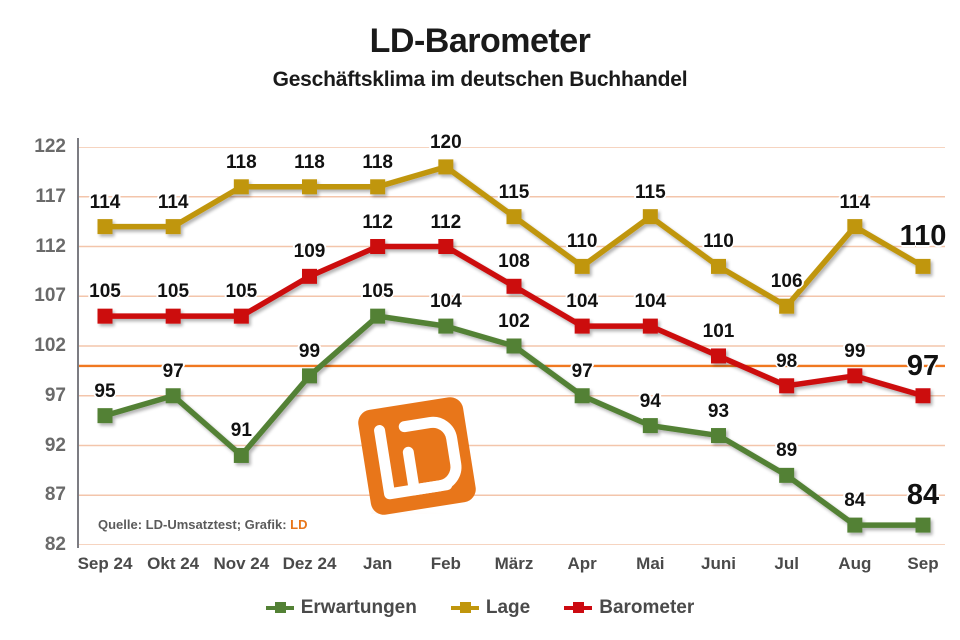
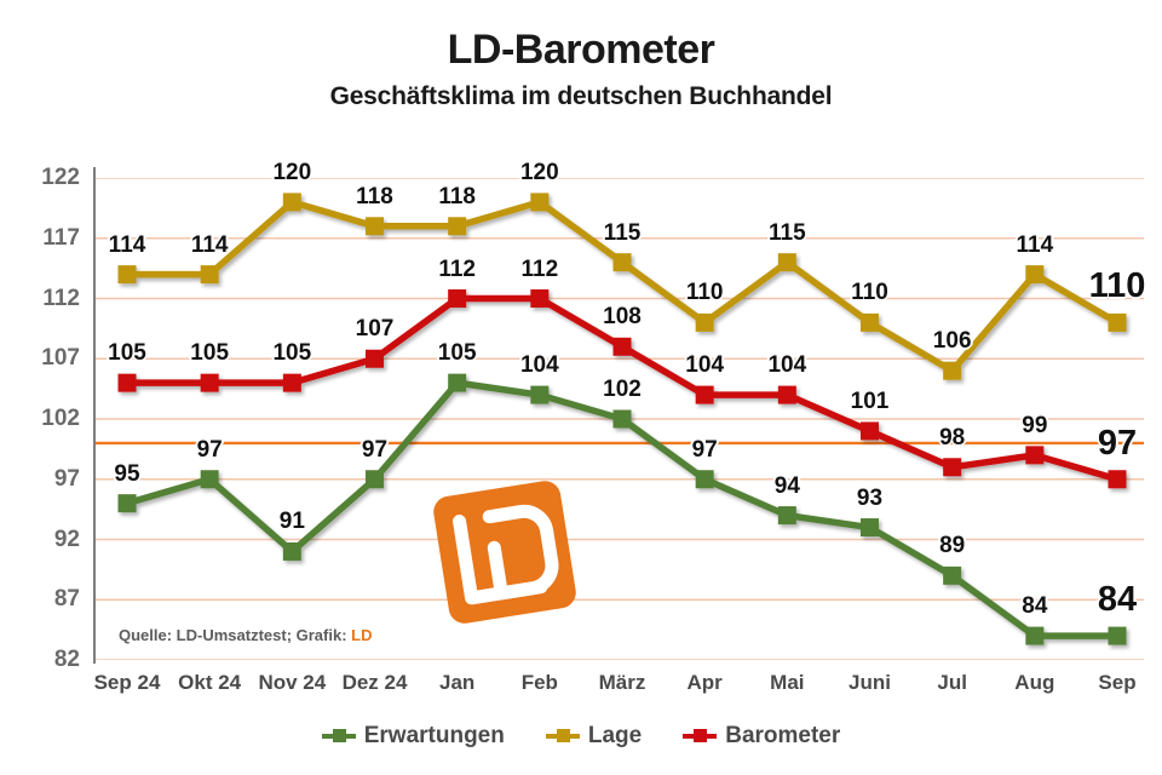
Lage/Nov 24: 118 -> 120
Erwartungen/Dez 24: 99 -> 97
Barometer/Dez 24: 109 -> 107
